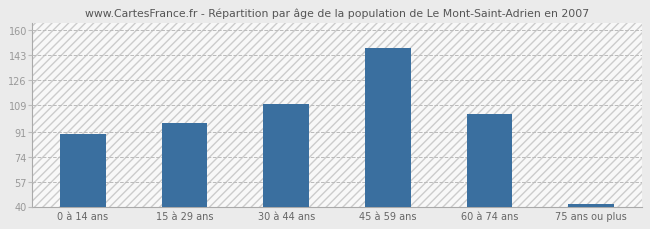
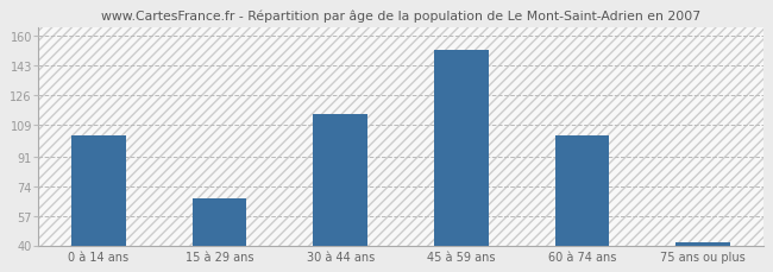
0 à 14 ans: 89 -> 103
15 à 29 ans: 97 -> 67
30 à 44 ans: 110 -> 115
45 à 59 ans: 148 -> 152
